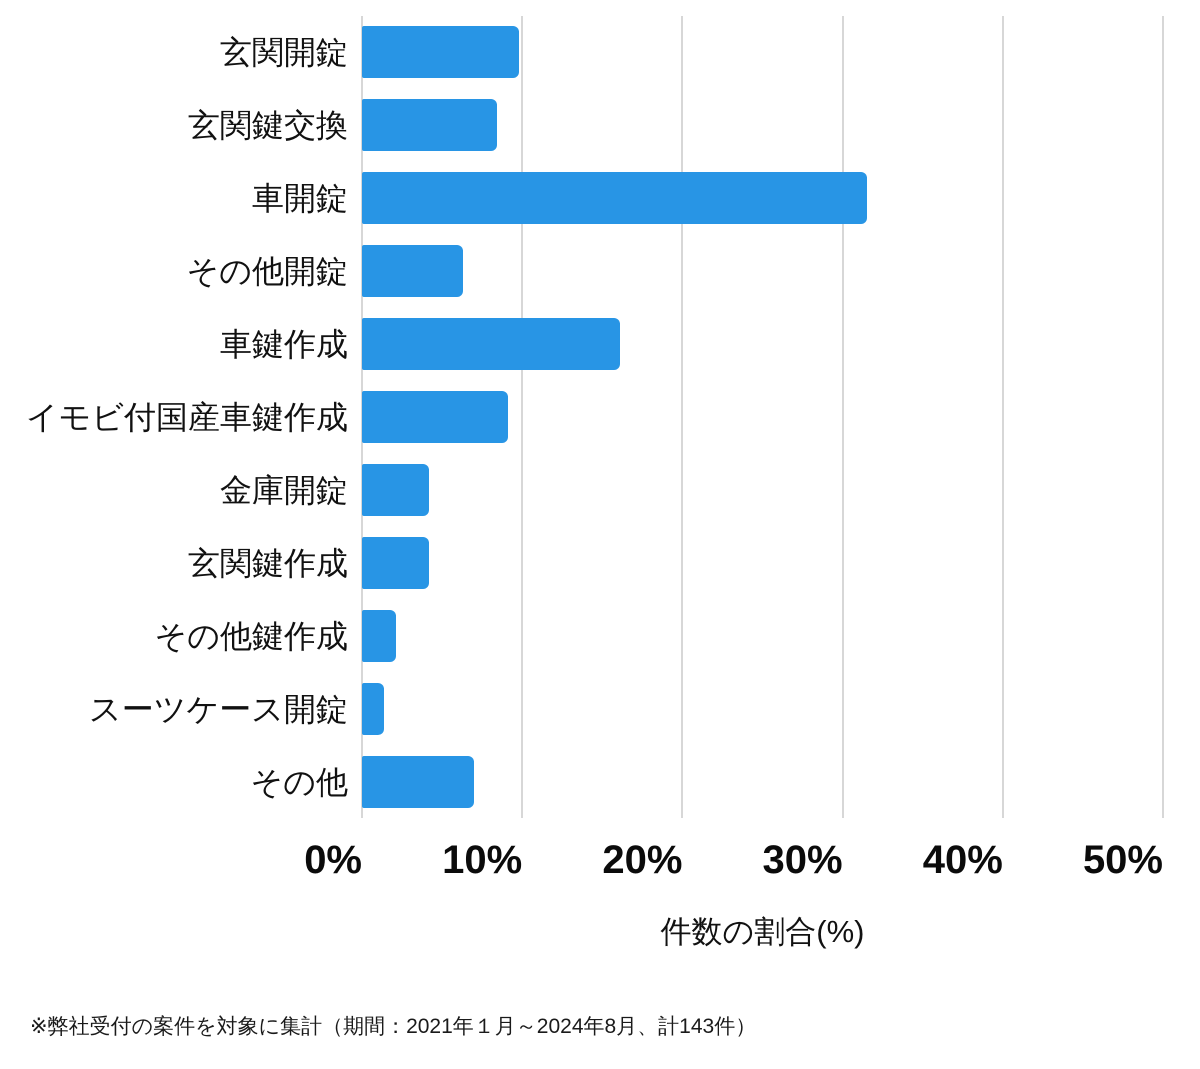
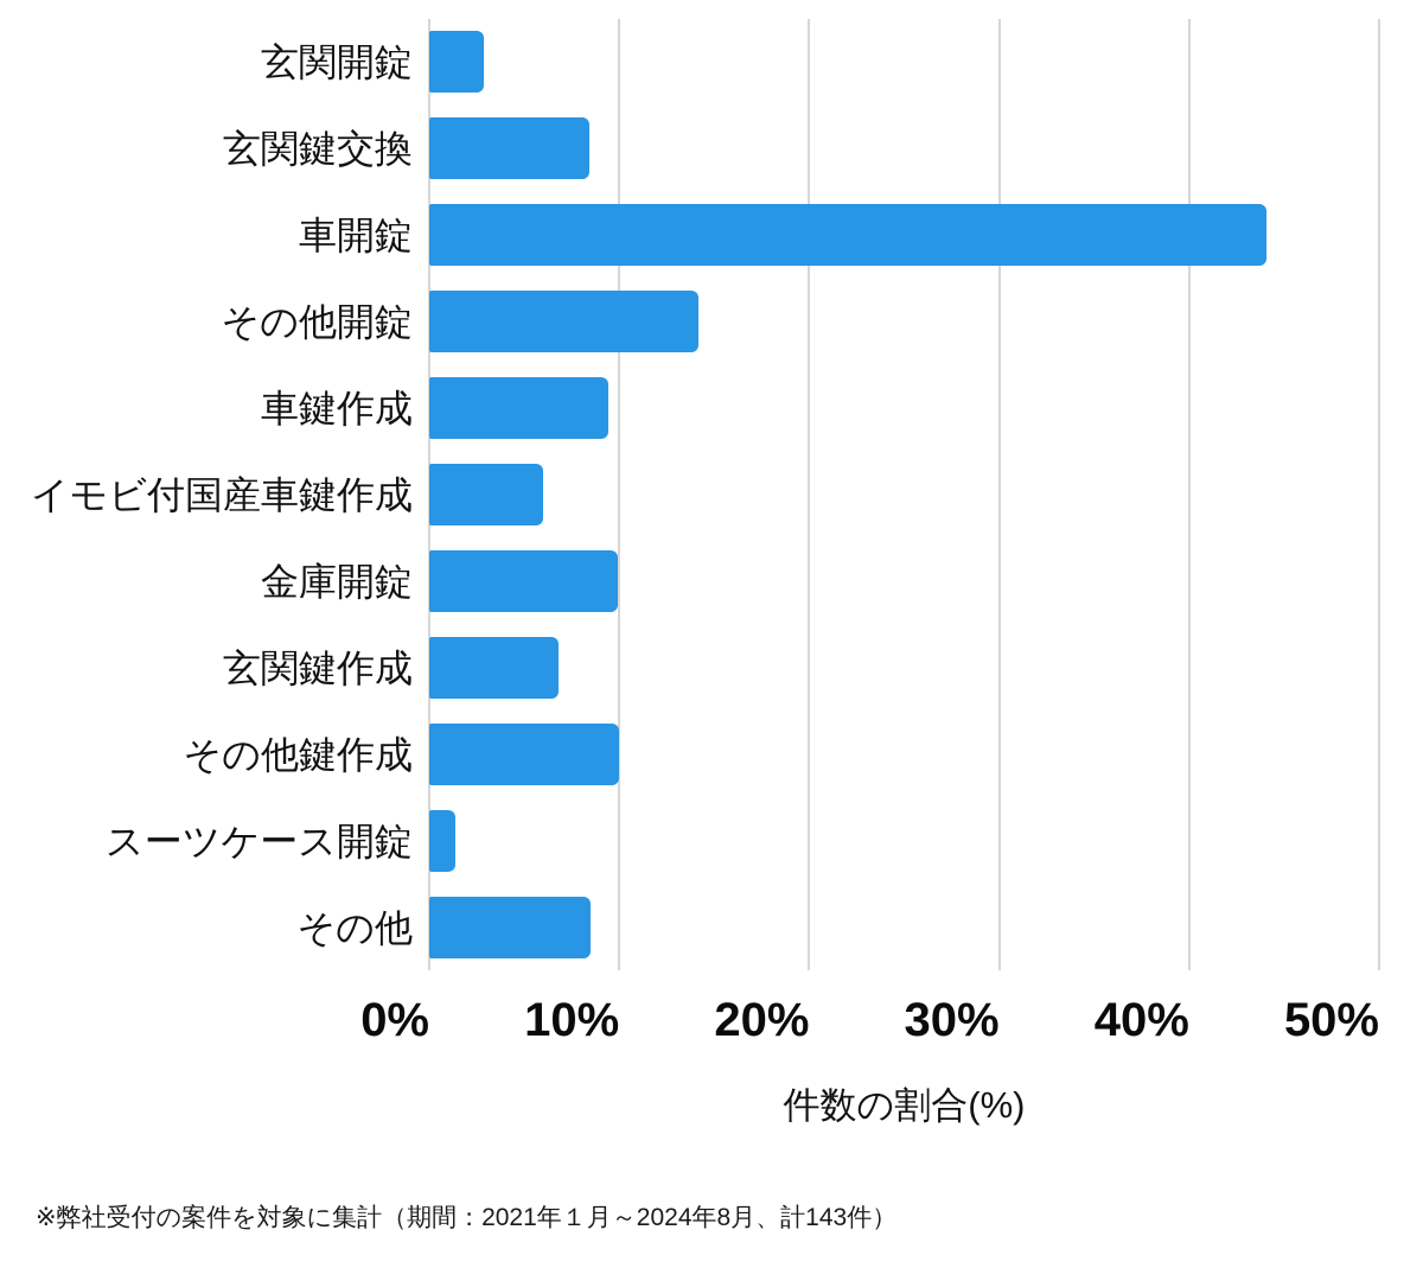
玄関開錠: 9.8% -> 2.9%
車開錠: 31.5% -> 44.1%
その他開錠: 6.3% -> 14.2%
車鍵作成: 16.1% -> 9.4%
イモビ付国産車鍵作成: 9.1% -> 6.0%
金庫開錠: 4.2% -> 9.9%
玄関鍵作成: 4.2% -> 6.8%
その他鍵作成: 2.1% -> 10.0%
その他: 7.0% -> 8.5%
